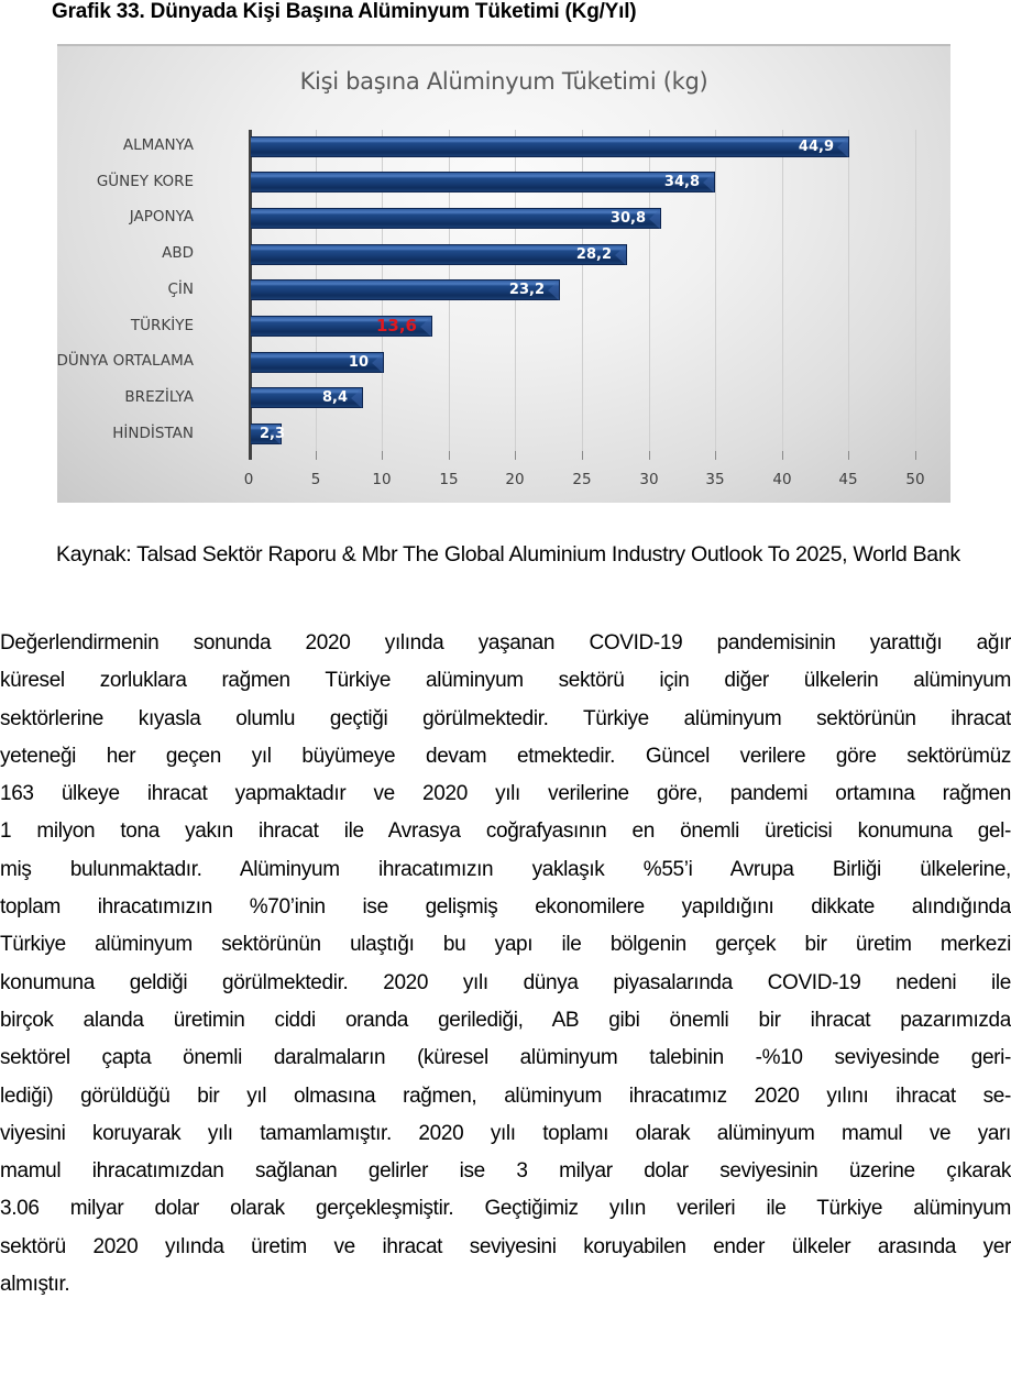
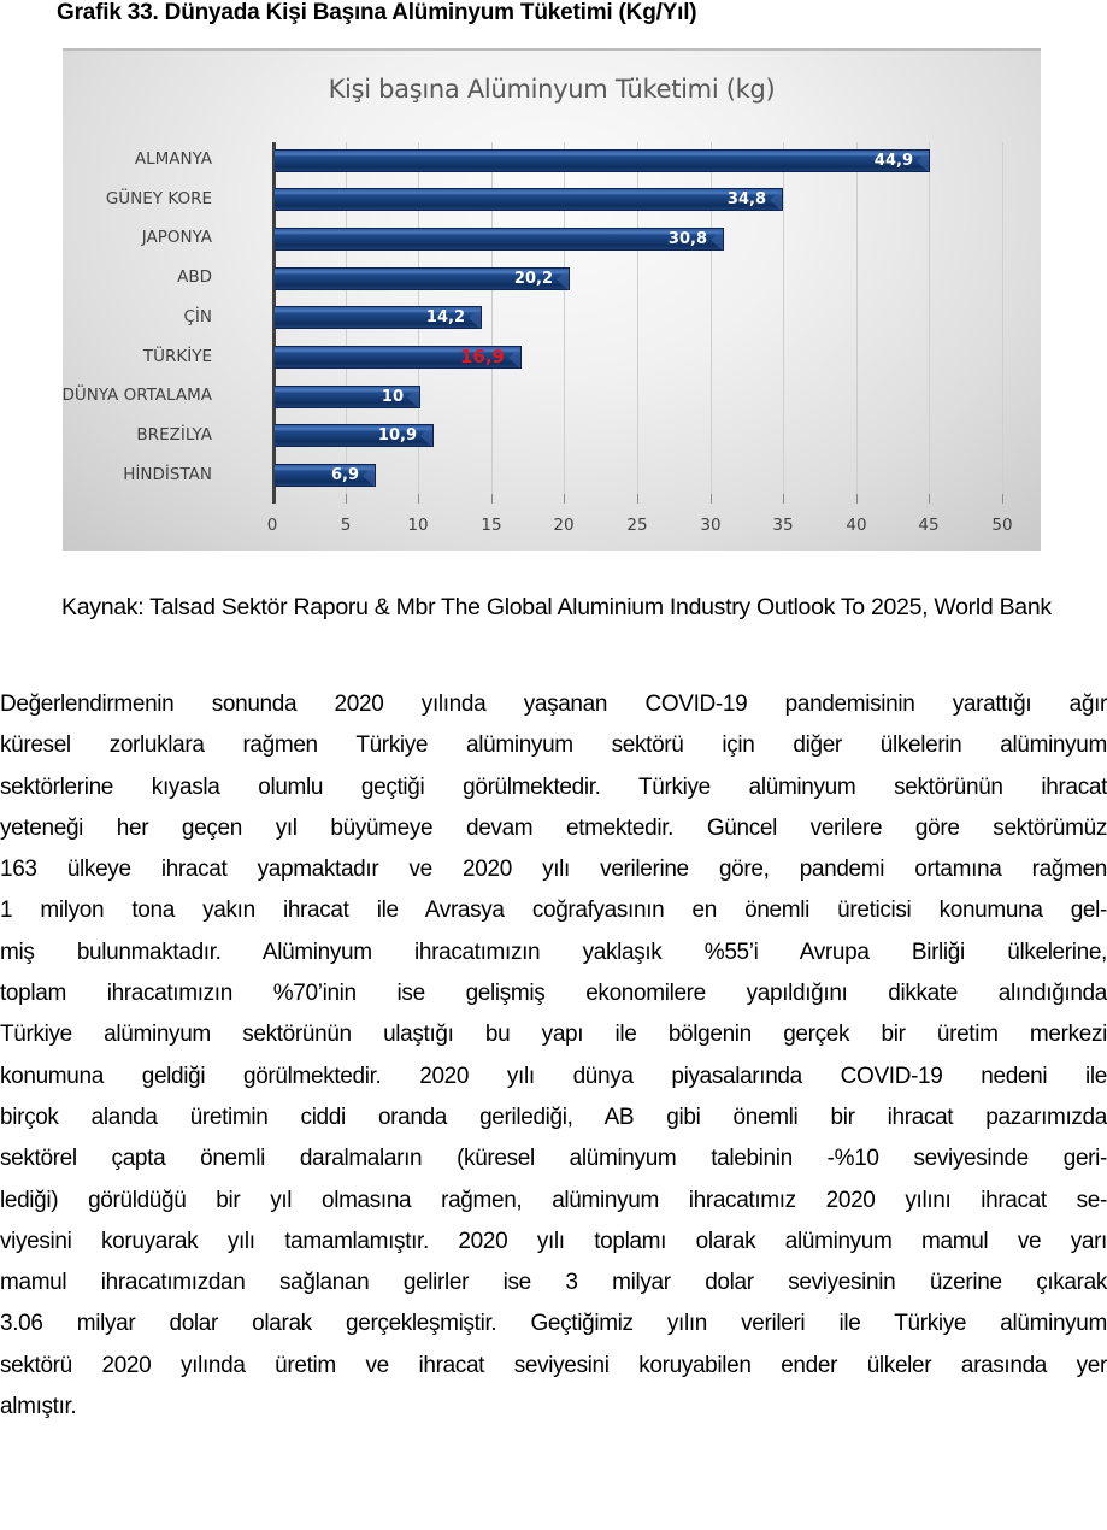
ABD: 28,2 -> 20,2
ÇİN: 23,2 -> 14,2
TÜRKİYE: 13,6 -> 16,9
BREZİLYA: 8,4 -> 10,9
HİNDİSTAN: 2,3 -> 6,9
